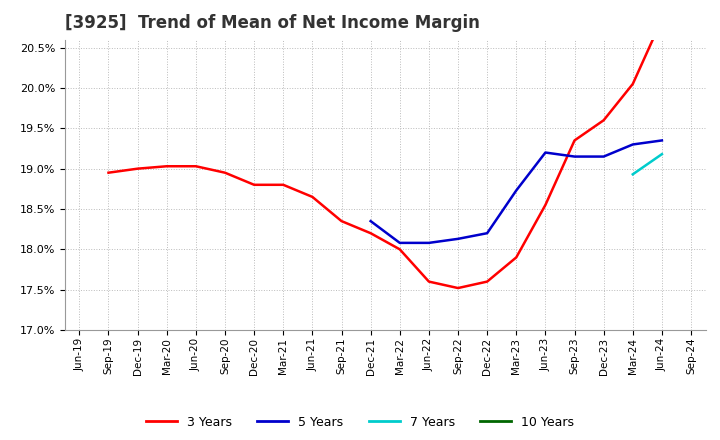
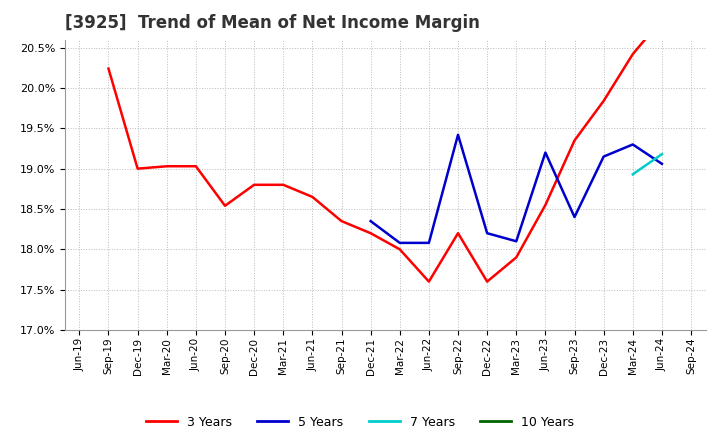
3 Years/Sep-19: 18.95% -> 20.24%
3 Years/Sep-20: 18.95% -> 18.54%
3 Years/Sep-22: 17.52% -> 18.20%
5 Years/Sep-22: 18.13% -> 19.42%
5 Years/Mar-23: 18.73% -> 18.10%
5 Years/Sep-23: 19.15% -> 18.40%
3 Years/Dec-23: 19.60% -> 19.84%
3 Years/Mar-24: 20.05% -> 20.42%
5 Years/Jun-24: 19.35% -> 19.06%
